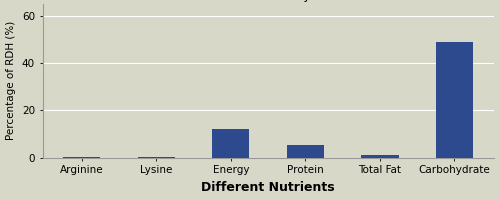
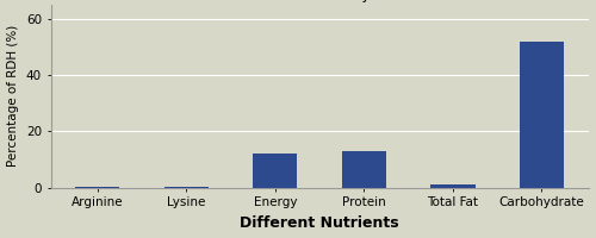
Protein: 5.5 -> 13.0
Carbohydrate: 49.0 -> 52.0
